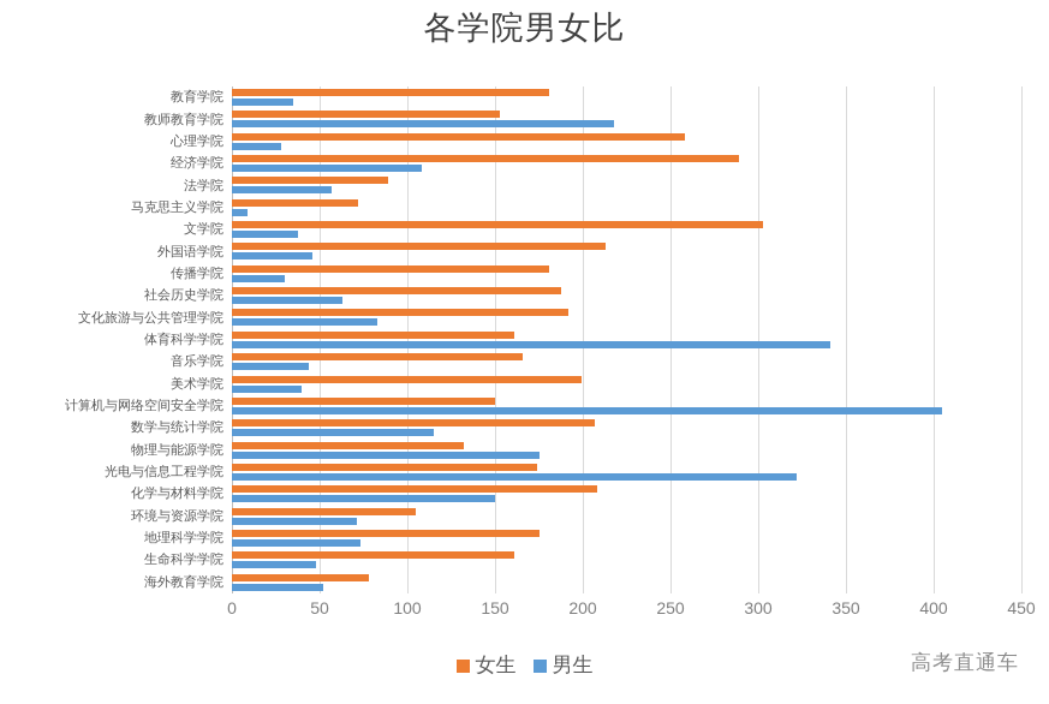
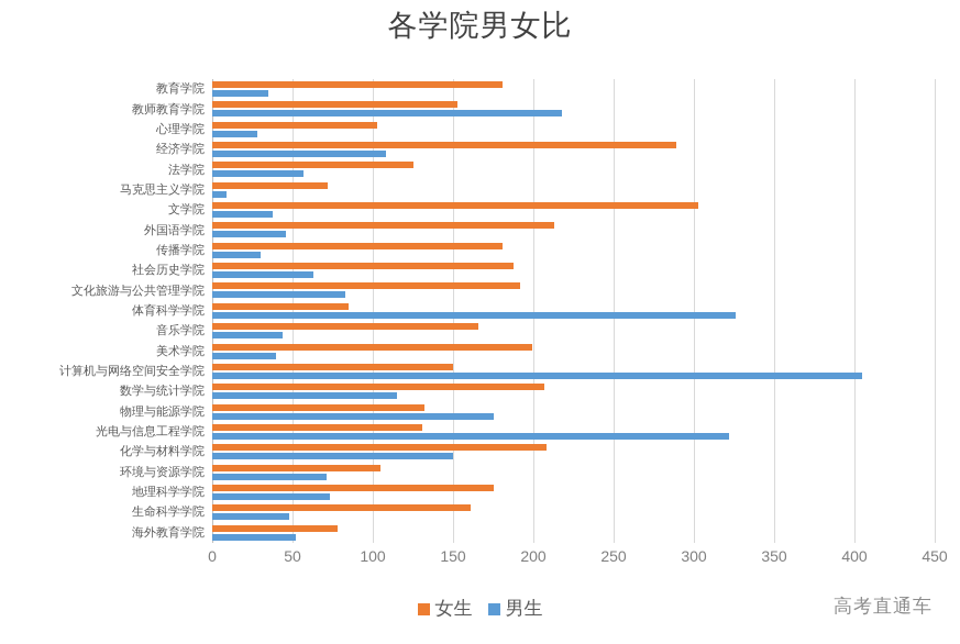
女生/心理学院: 258 -> 103
女生/法学院: 89 -> 125
女生/体育科学学院: 161 -> 85
男生/体育科学学院: 341 -> 326
女生/光电与信息工程学院: 174 -> 131
